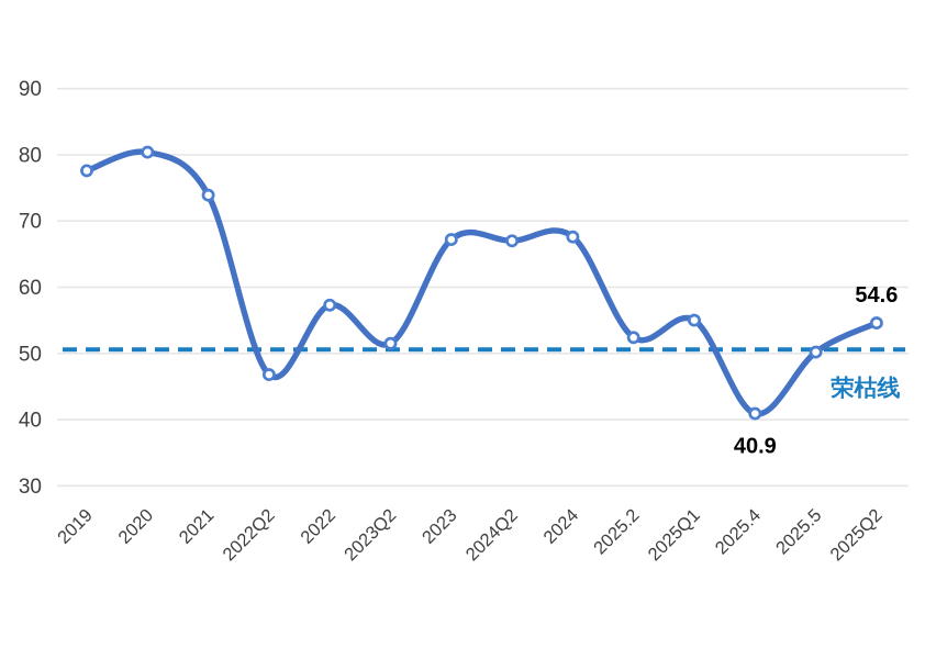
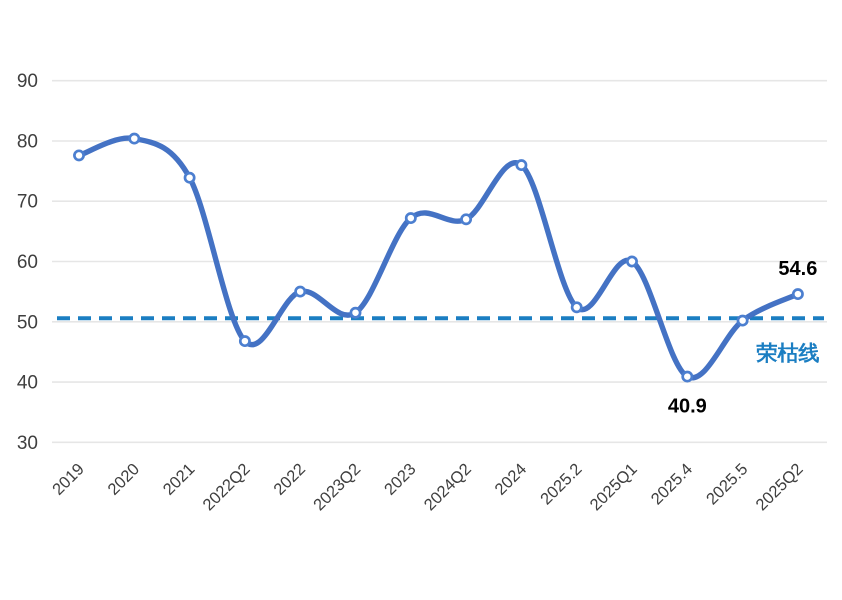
2022: 57 -> 55
2024: 68 -> 76
2025Q1: 55 -> 60
